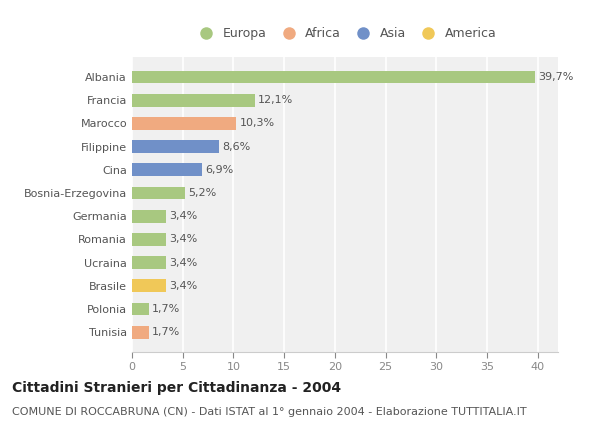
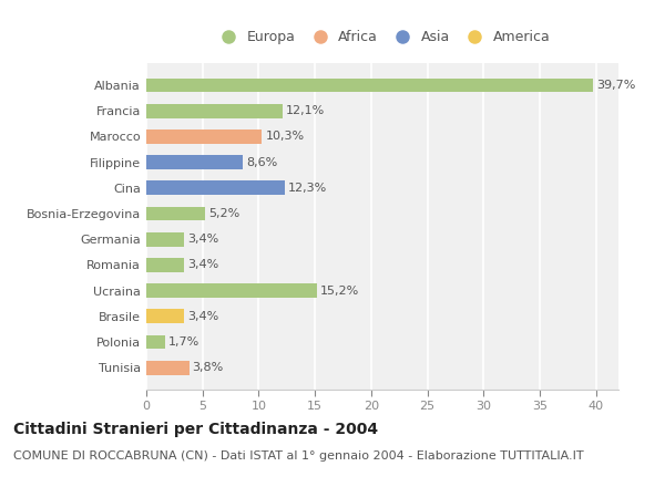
Cina: 6,9% -> 12,3%
Ucraina: 3,4% -> 15,2%
Tunisia: 1,7% -> 3,8%
